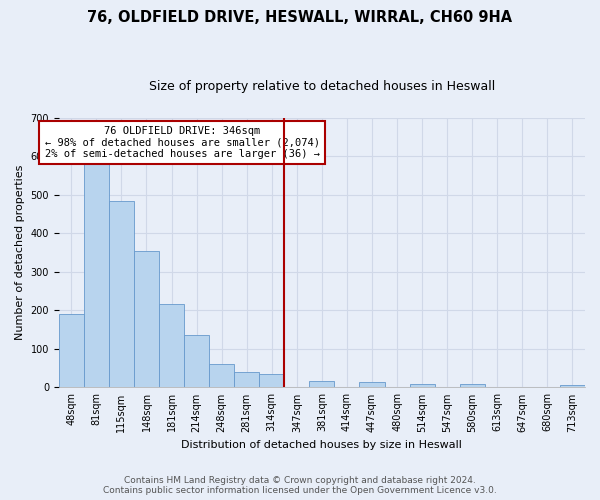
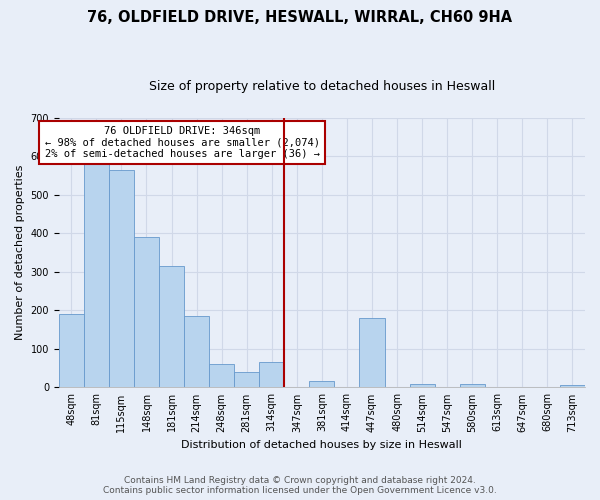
115sqm: 483 -> 565
148sqm: 353 -> 390
181sqm: 217 -> 315
214sqm: 135 -> 185
314sqm: 35 -> 65
447sqm: 14 -> 180
